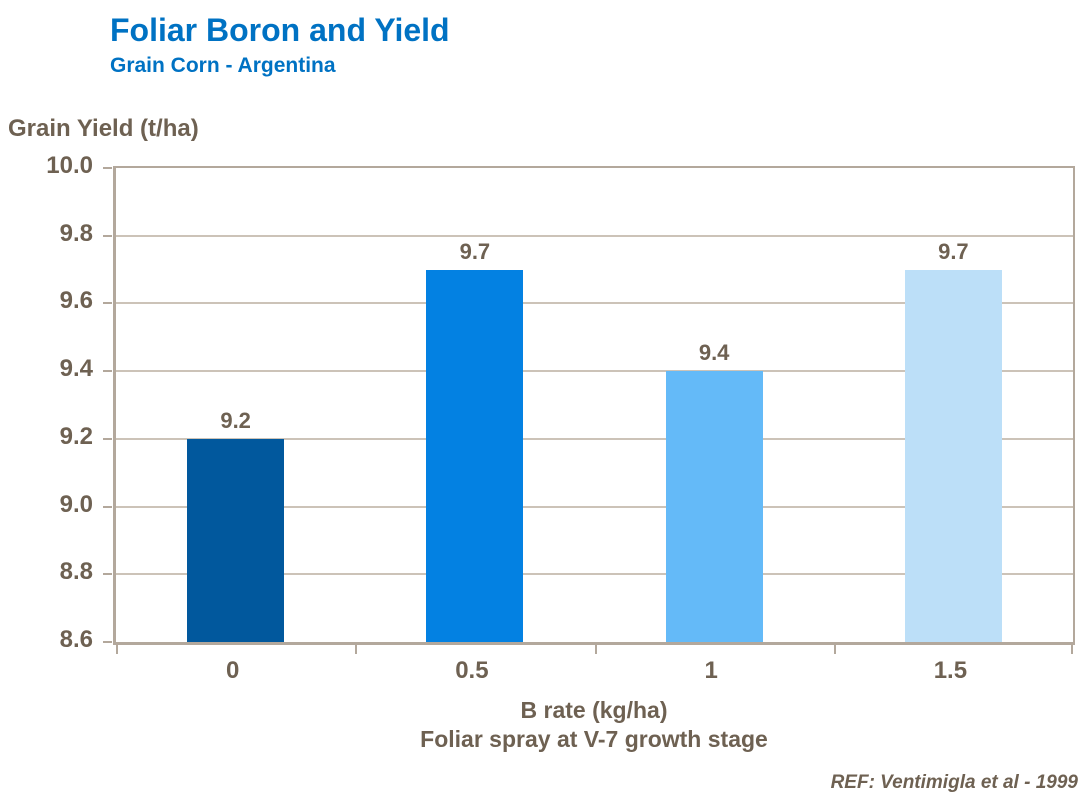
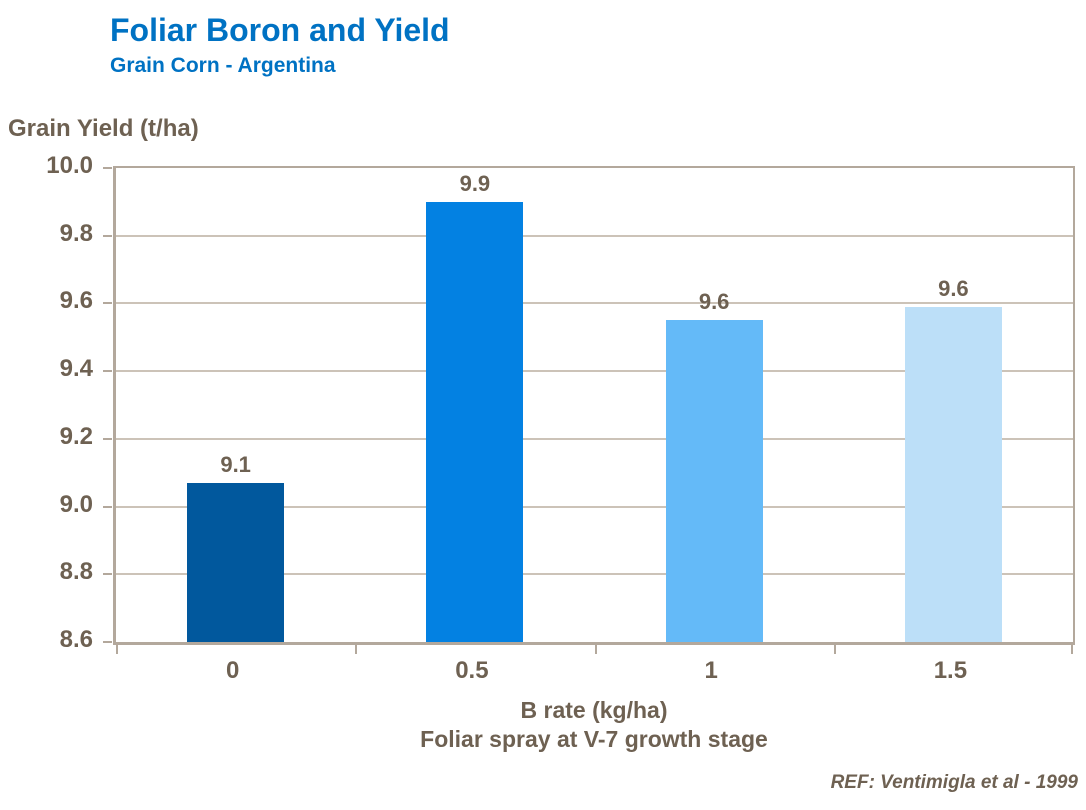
0: 9.2 -> 9.1
0.5: 9.7 -> 9.9
1: 9.4 -> 9.6
1.5: 9.7 -> 9.6
